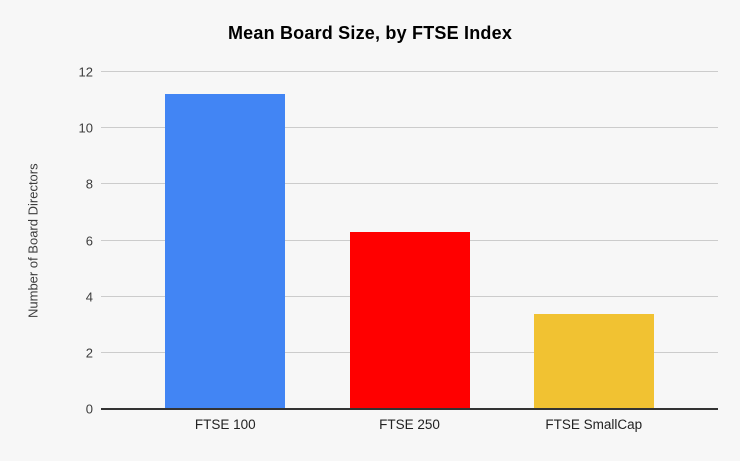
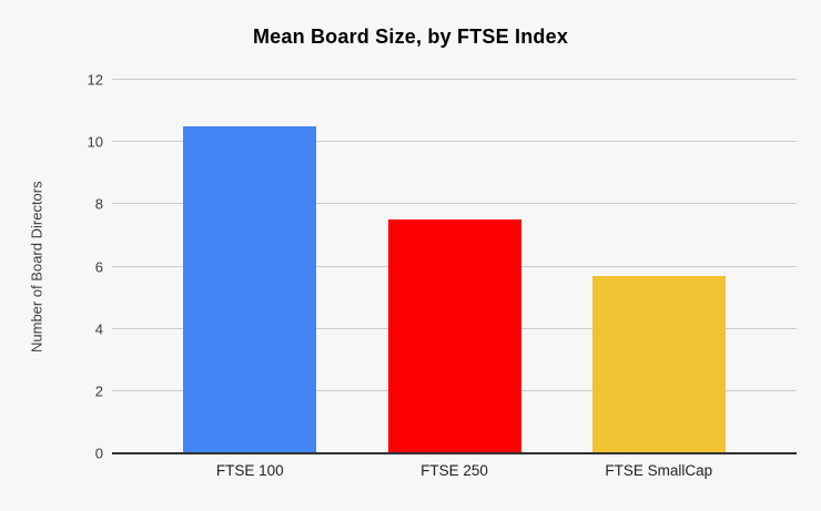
FTSE 100: 11.2 -> 10.5
FTSE 250: 6.3 -> 7.5
FTSE SmallCap: 3.4 -> 5.7
